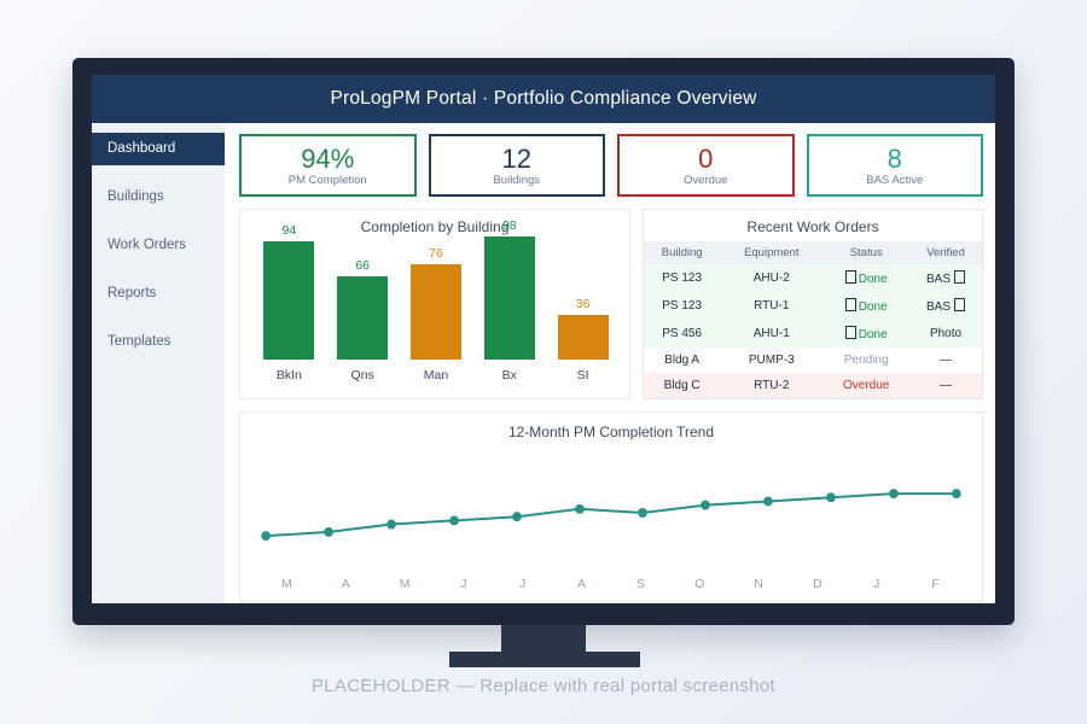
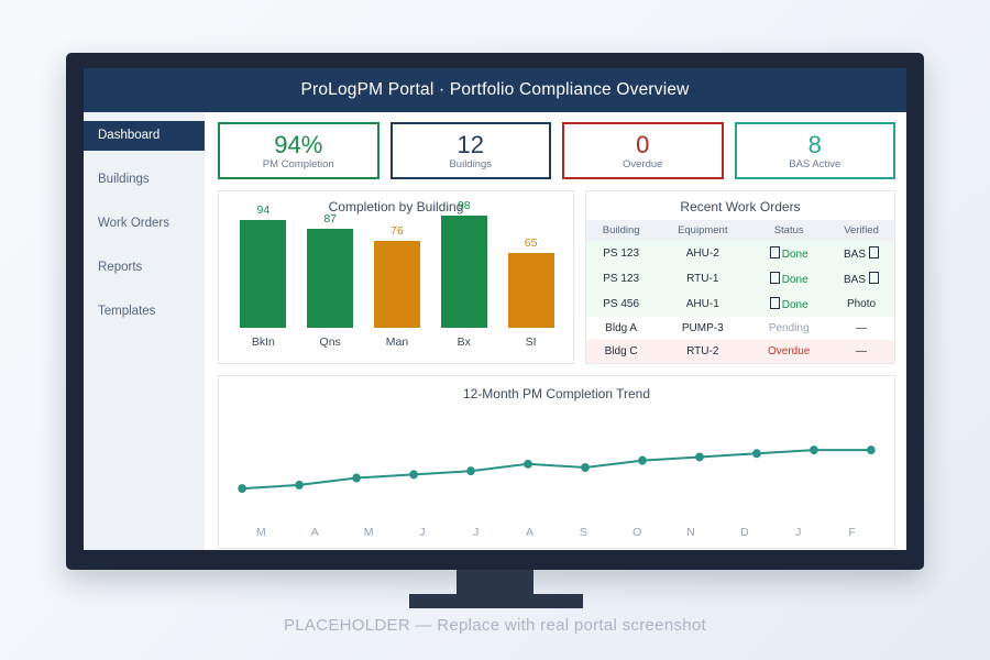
Completion by Building/Qns: 66 -> 87
Completion by Building/SI: 36 -> 65
